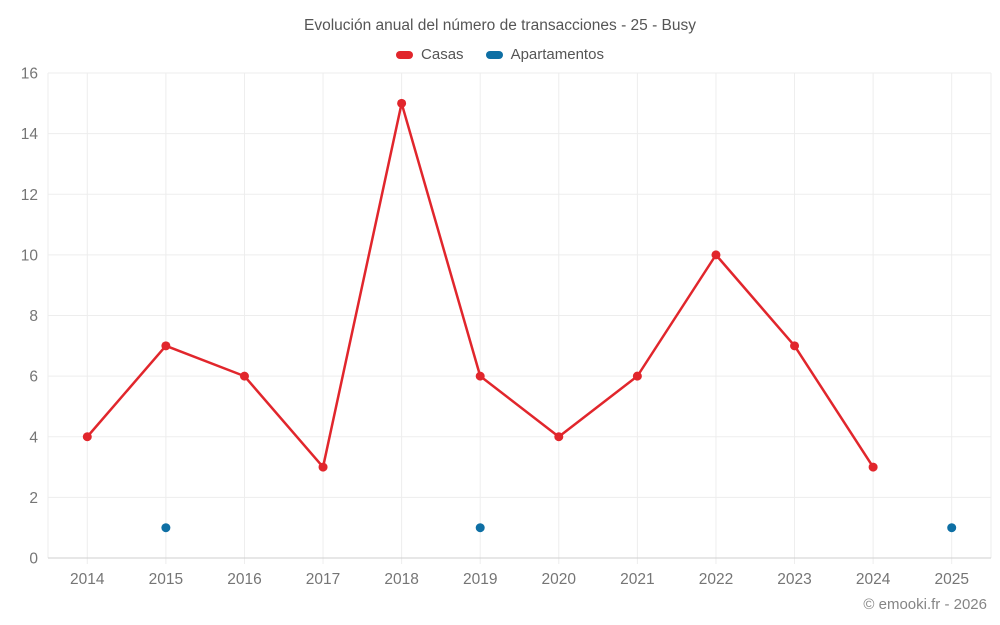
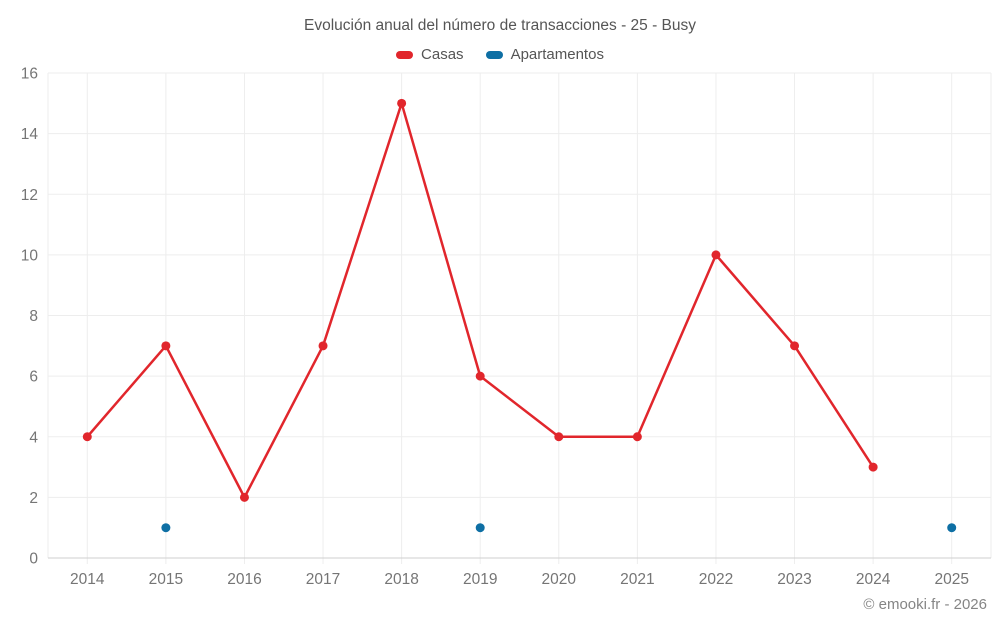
Casas/2016: 6 -> 2
Casas/2017: 3 -> 7
Casas/2021: 6 -> 4
